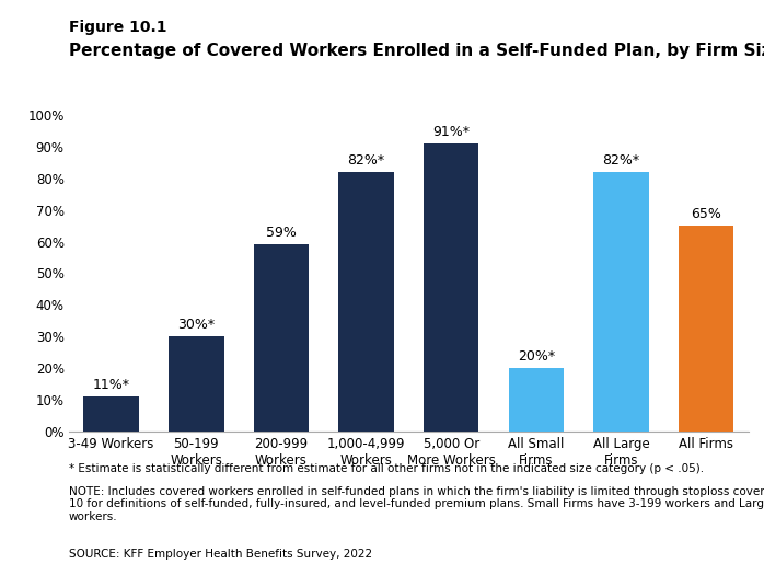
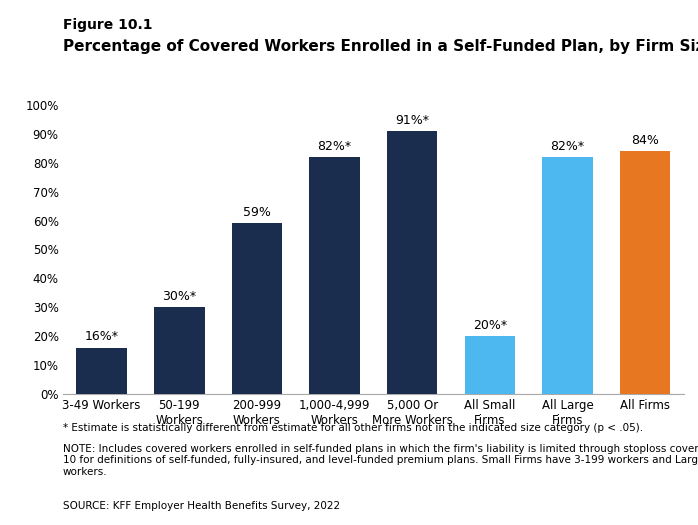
3-49 Workers: 11%* -> 16%*
All Firms: 65% -> 84%
